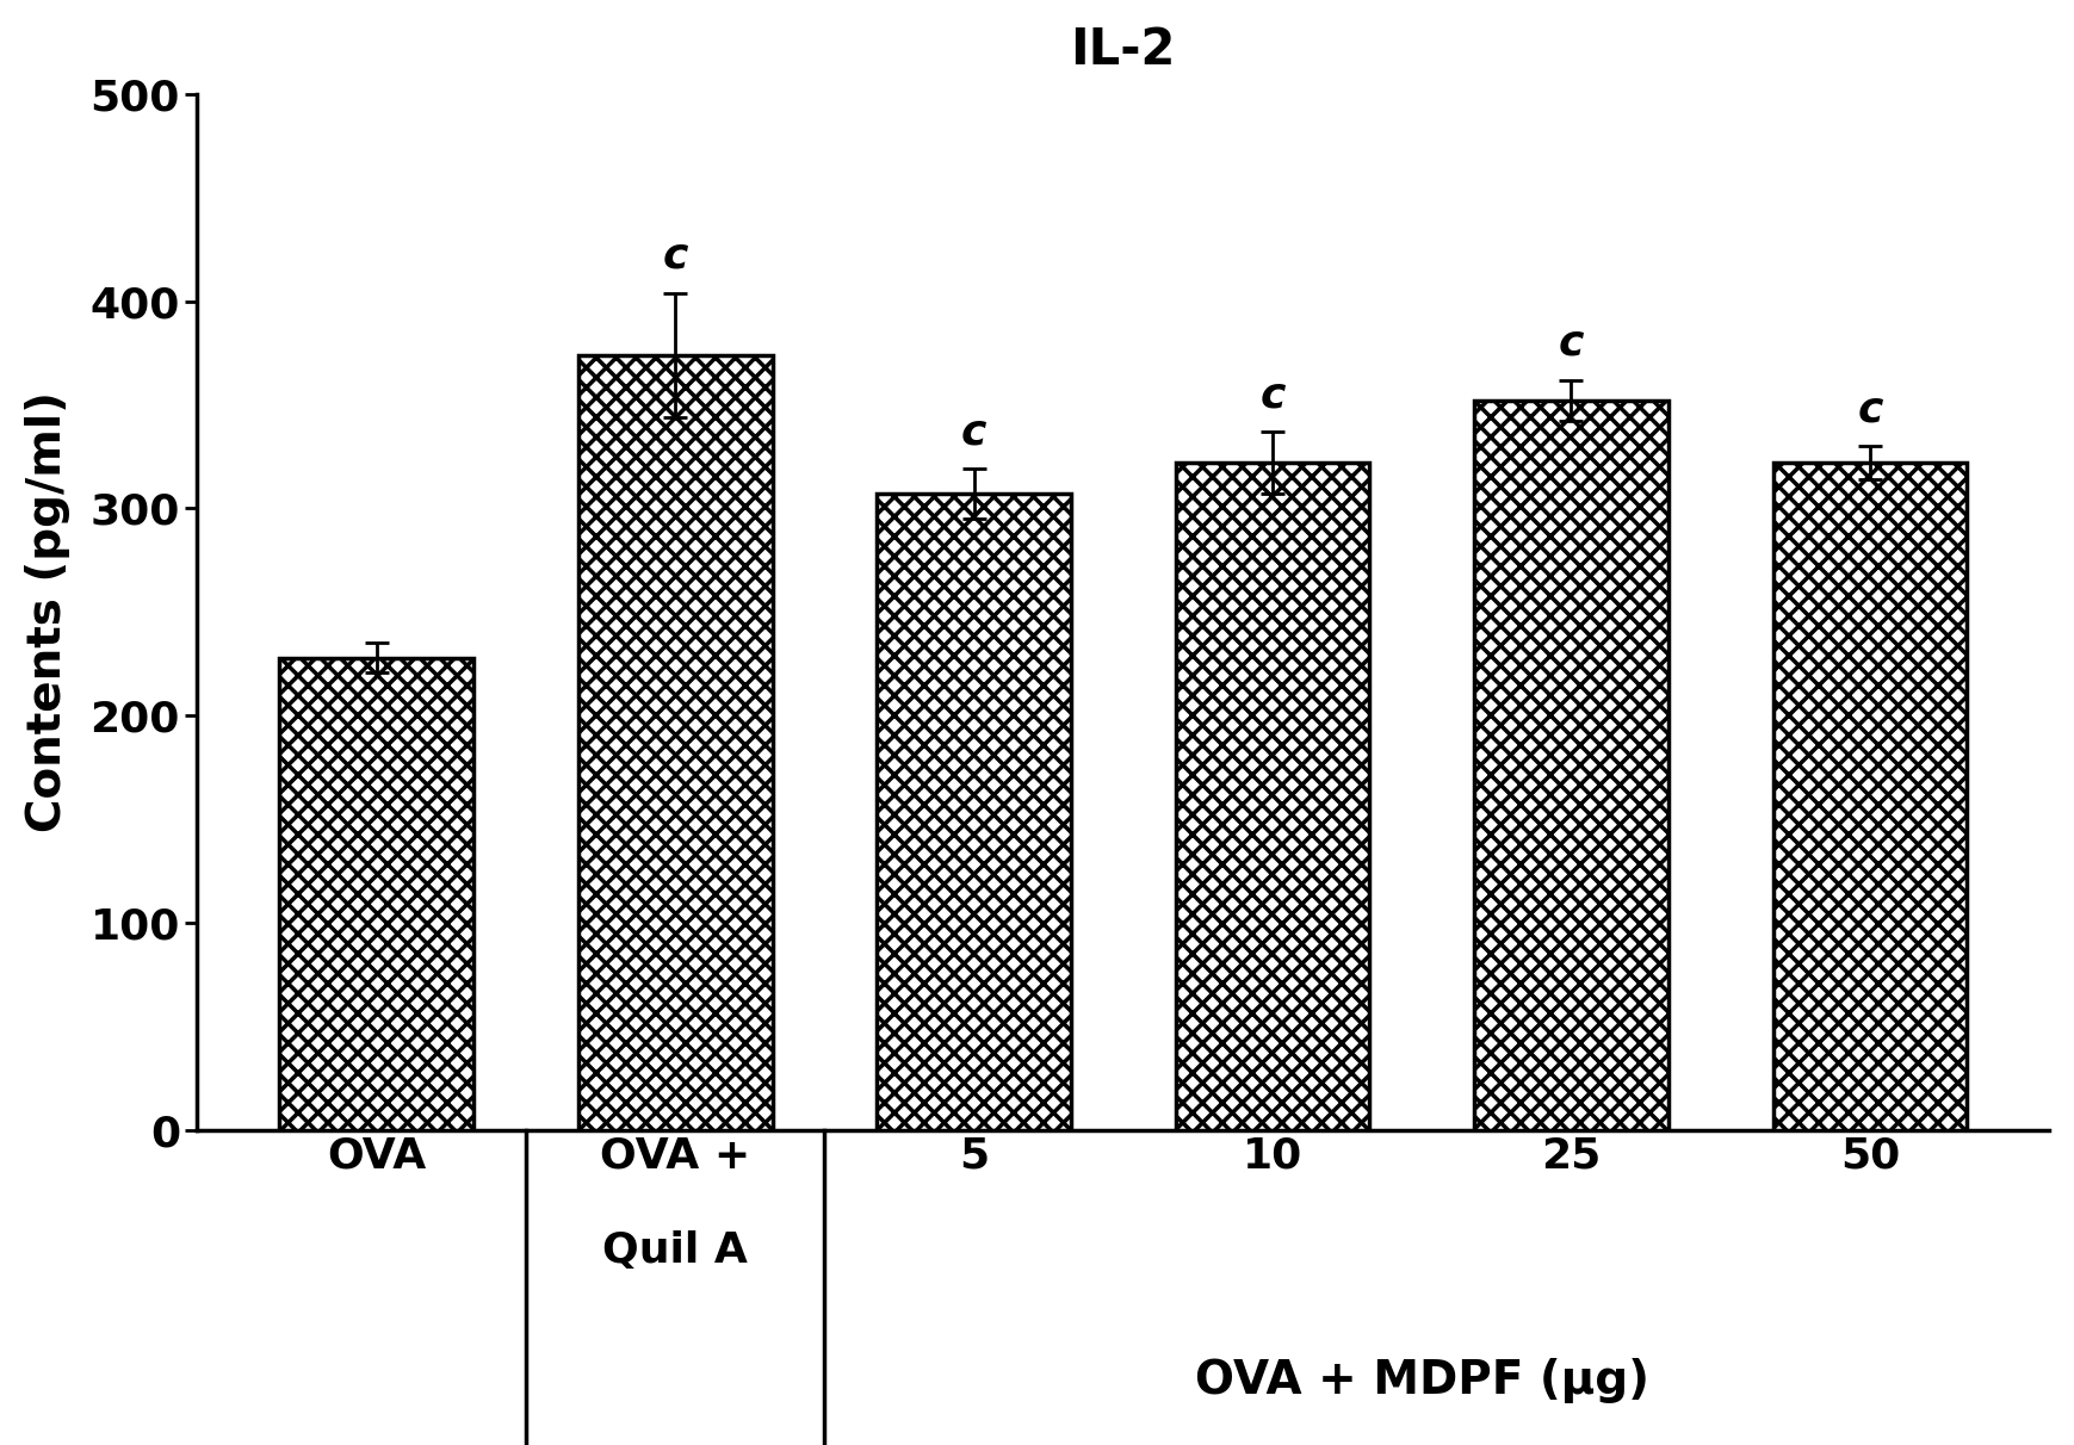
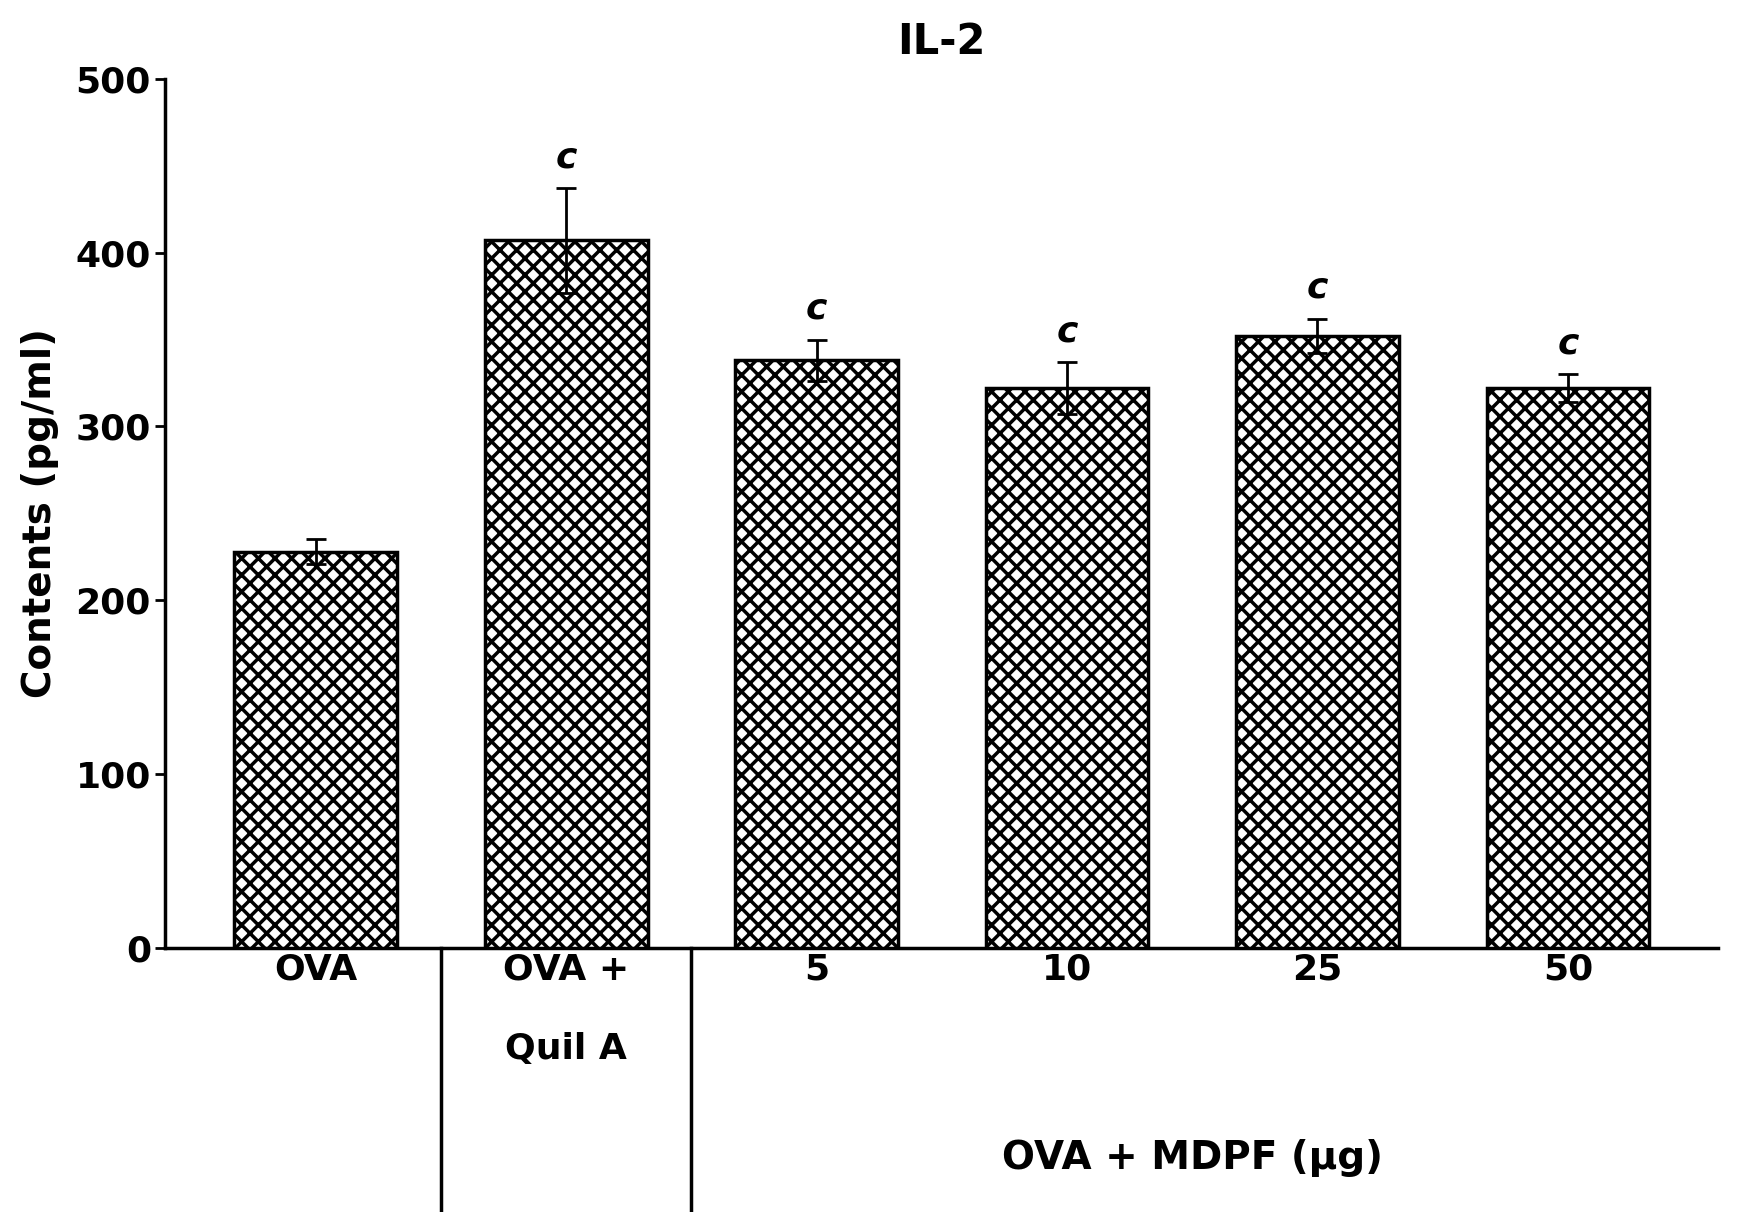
OVA + Quil A: 374 -> 407
5: 307 -> 338
